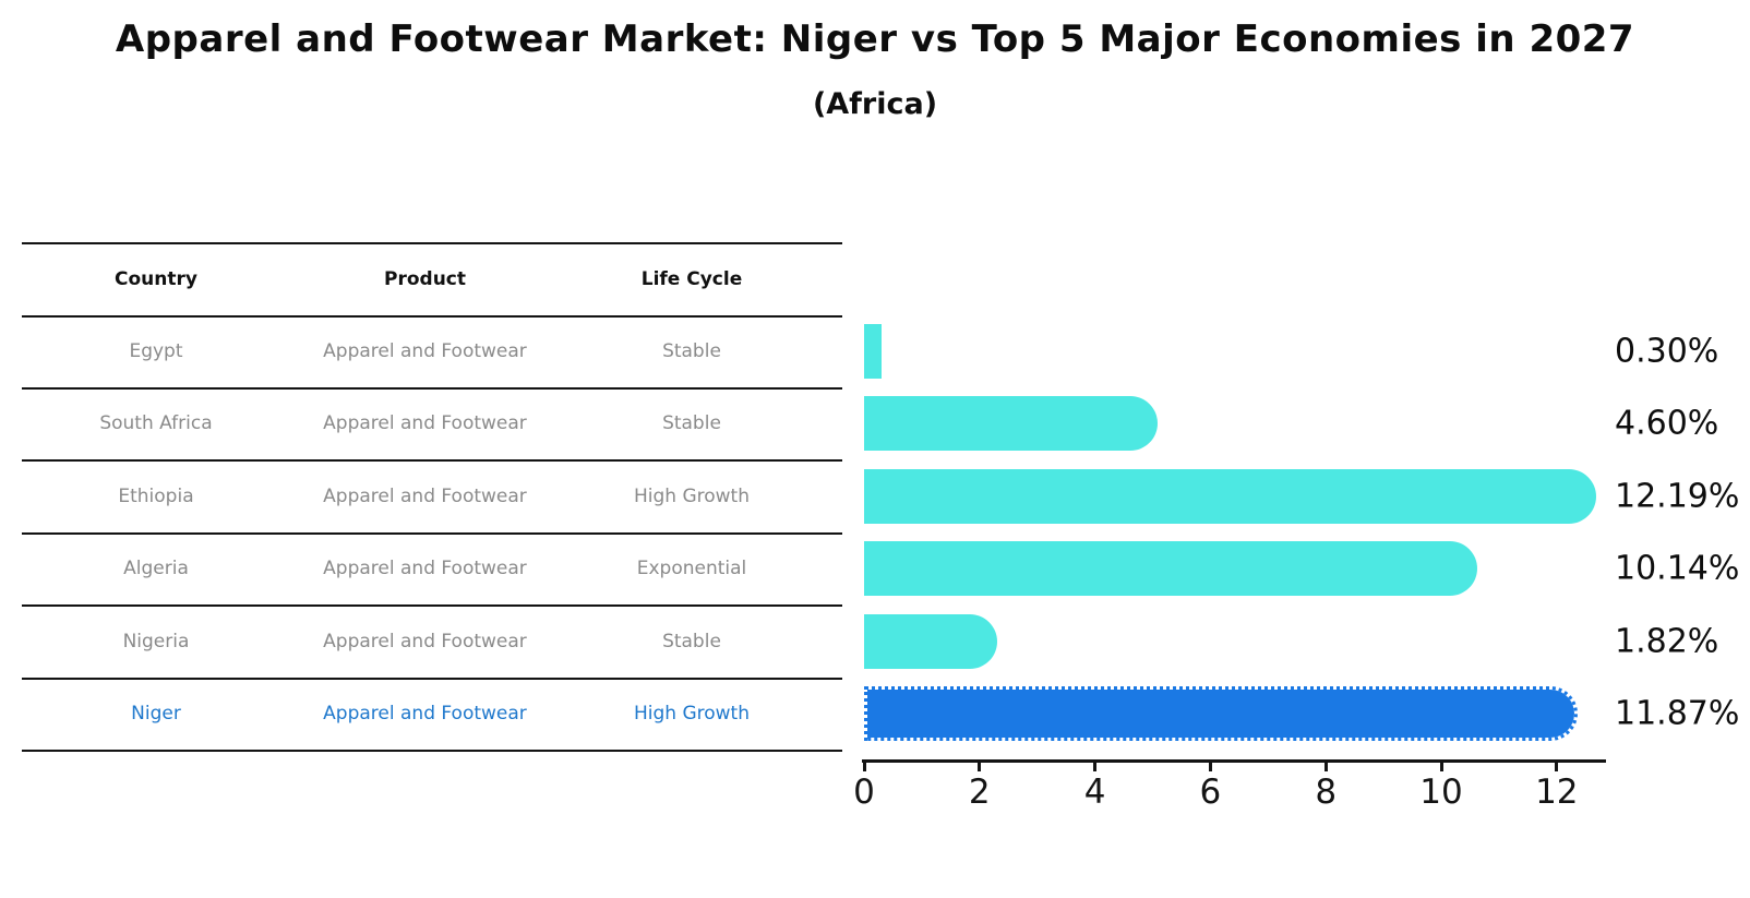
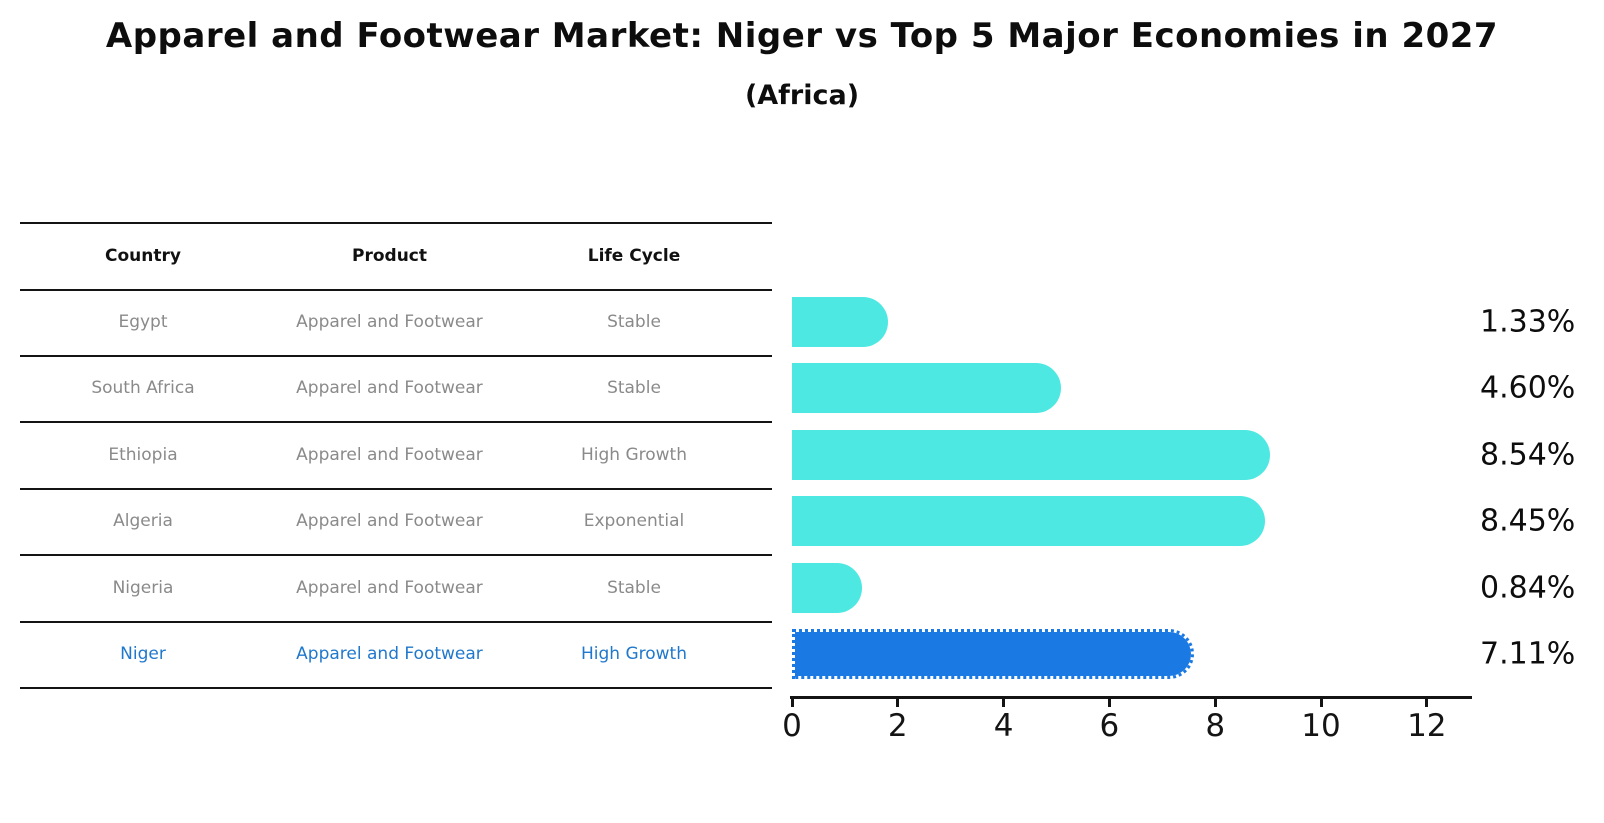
Egypt: 0.30% -> 1.33%
Ethiopia: 12.19% -> 8.54%
Algeria: 10.14% -> 8.45%
Nigeria: 1.82% -> 0.84%
Niger: 11.87% -> 7.11%
